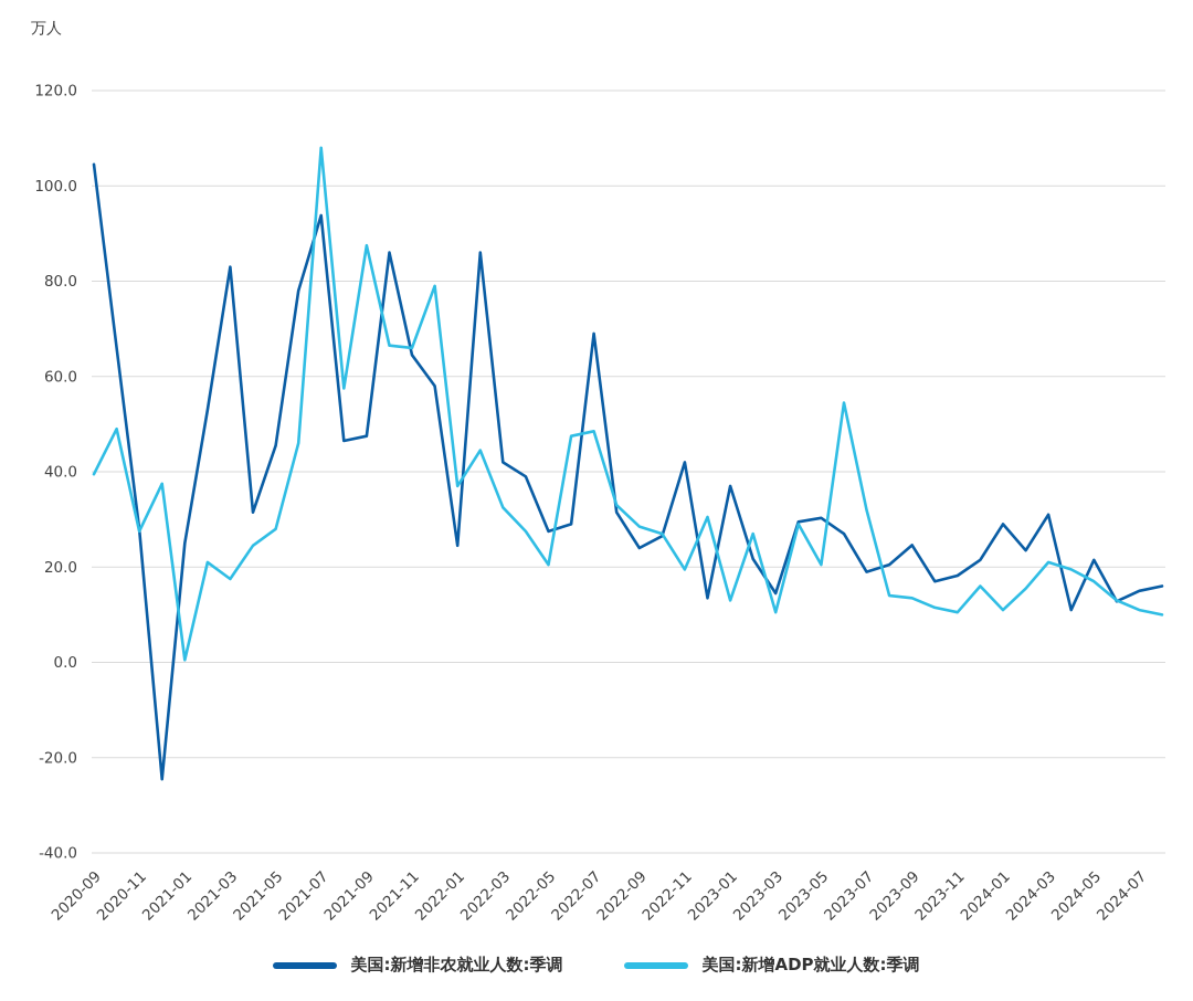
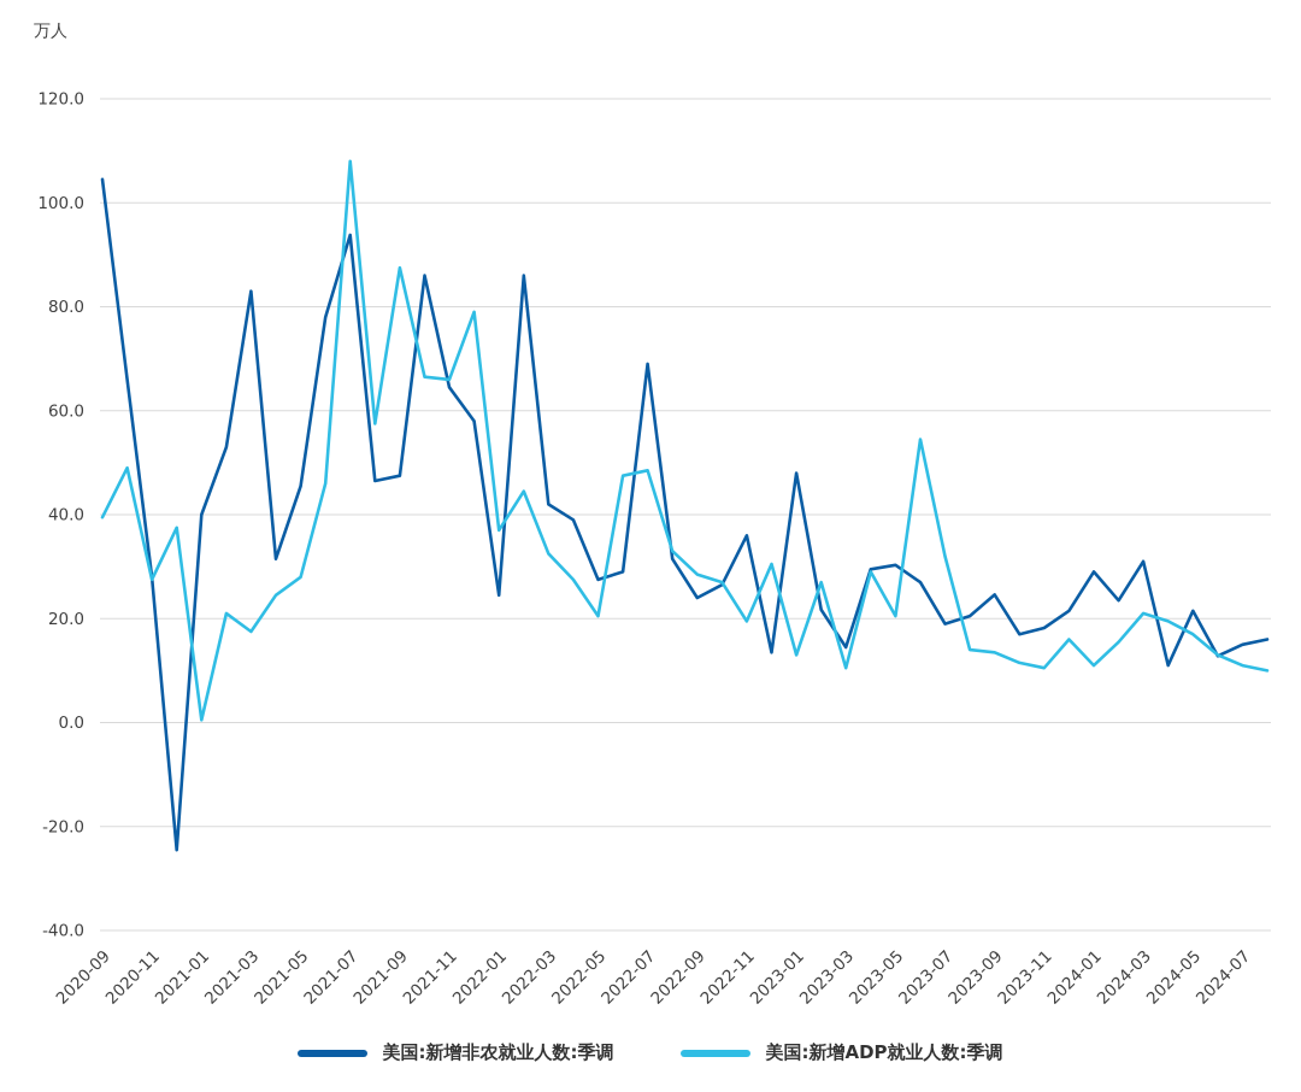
美国:新增非农就业人数:季调/2021-01: 25 -> 40
美国:新增非农就业人数:季调/2022-11: 42 -> 36
美国:新增非农就业人数:季调/2023-01: 37 -> 48
